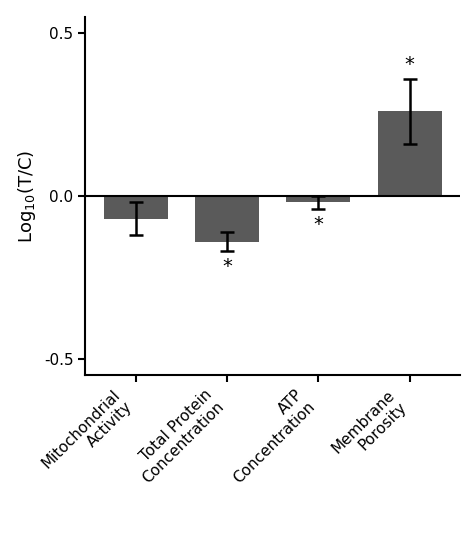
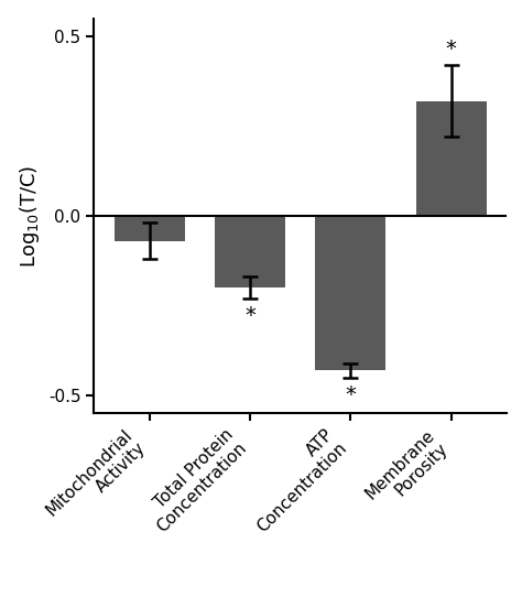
Total Protein Concentration: -0.14 -> -0.20
ATP Concentration: -0.02 -> -0.43
Membrane Porosity: 0.26 -> 0.32
